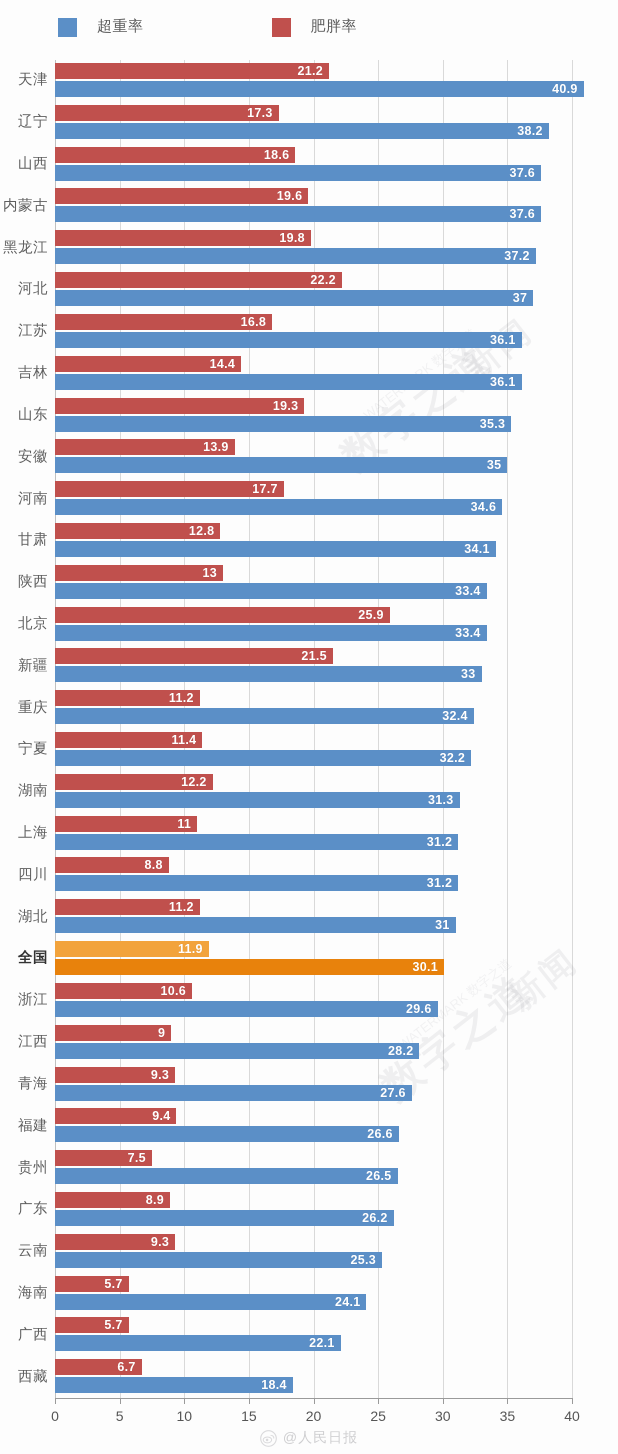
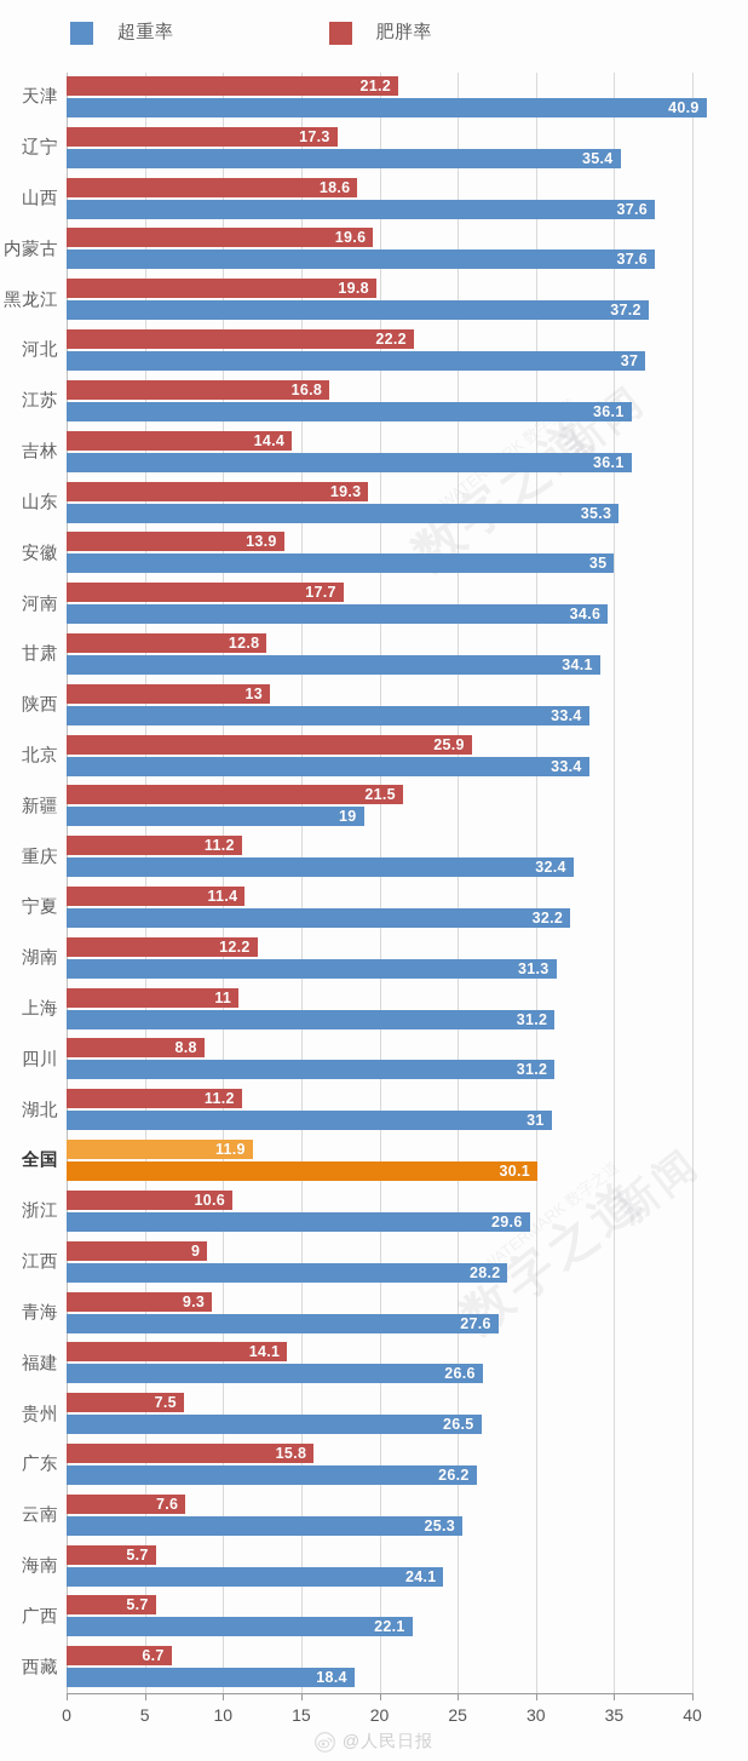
超重率/辽宁: 38.2 -> 35.4
超重率/新疆: 33 -> 19
肥胖率/福建: 9.4 -> 14.1
肥胖率/广东: 8.9 -> 15.8
肥胖率/云南: 9.3 -> 7.6
